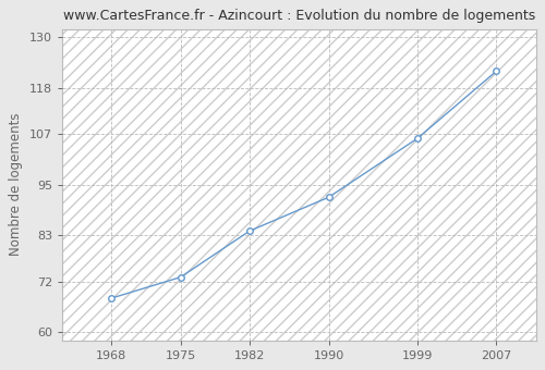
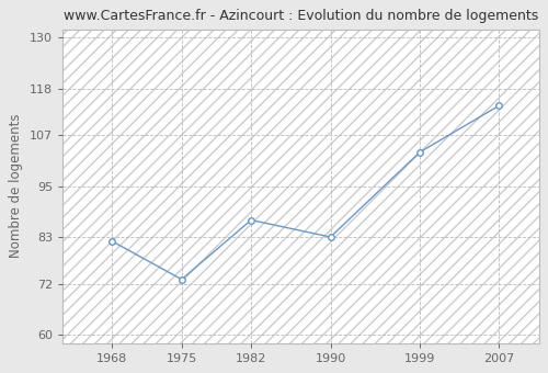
1968: 68 -> 82
1982: 84 -> 87
1990: 92 -> 83
1999: 106 -> 103
2007: 122 -> 114
